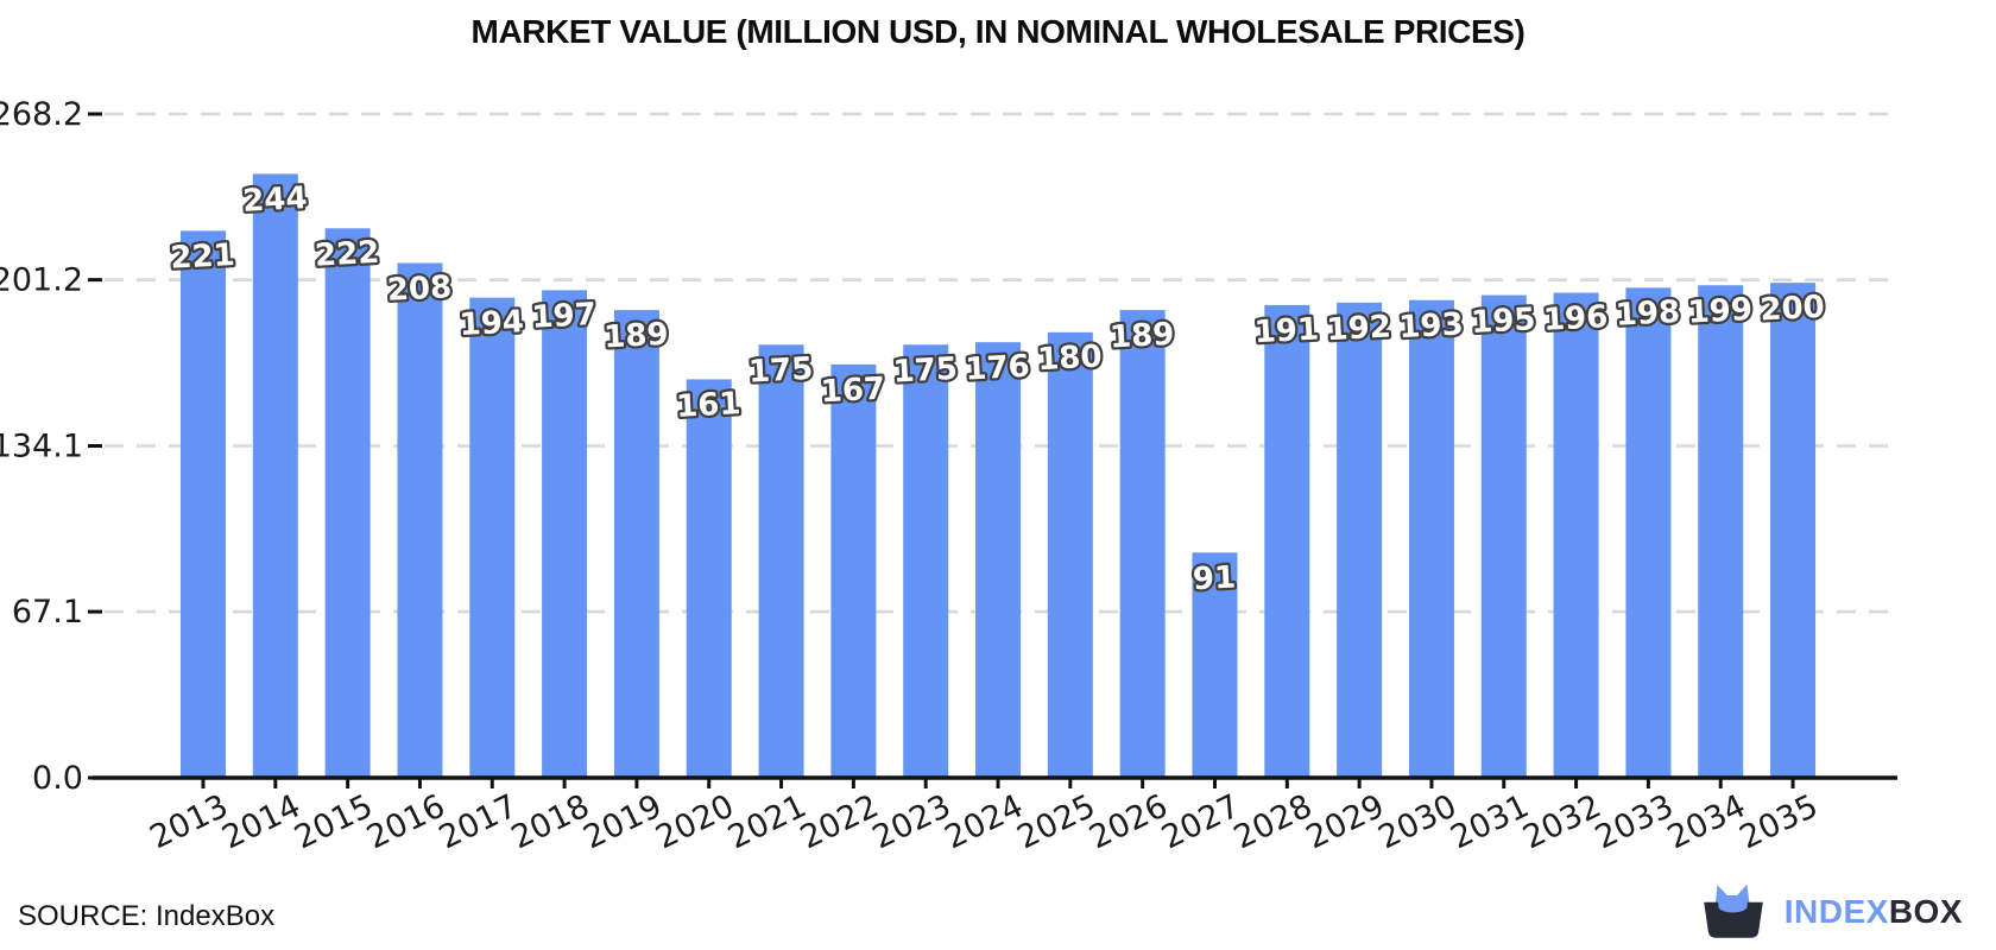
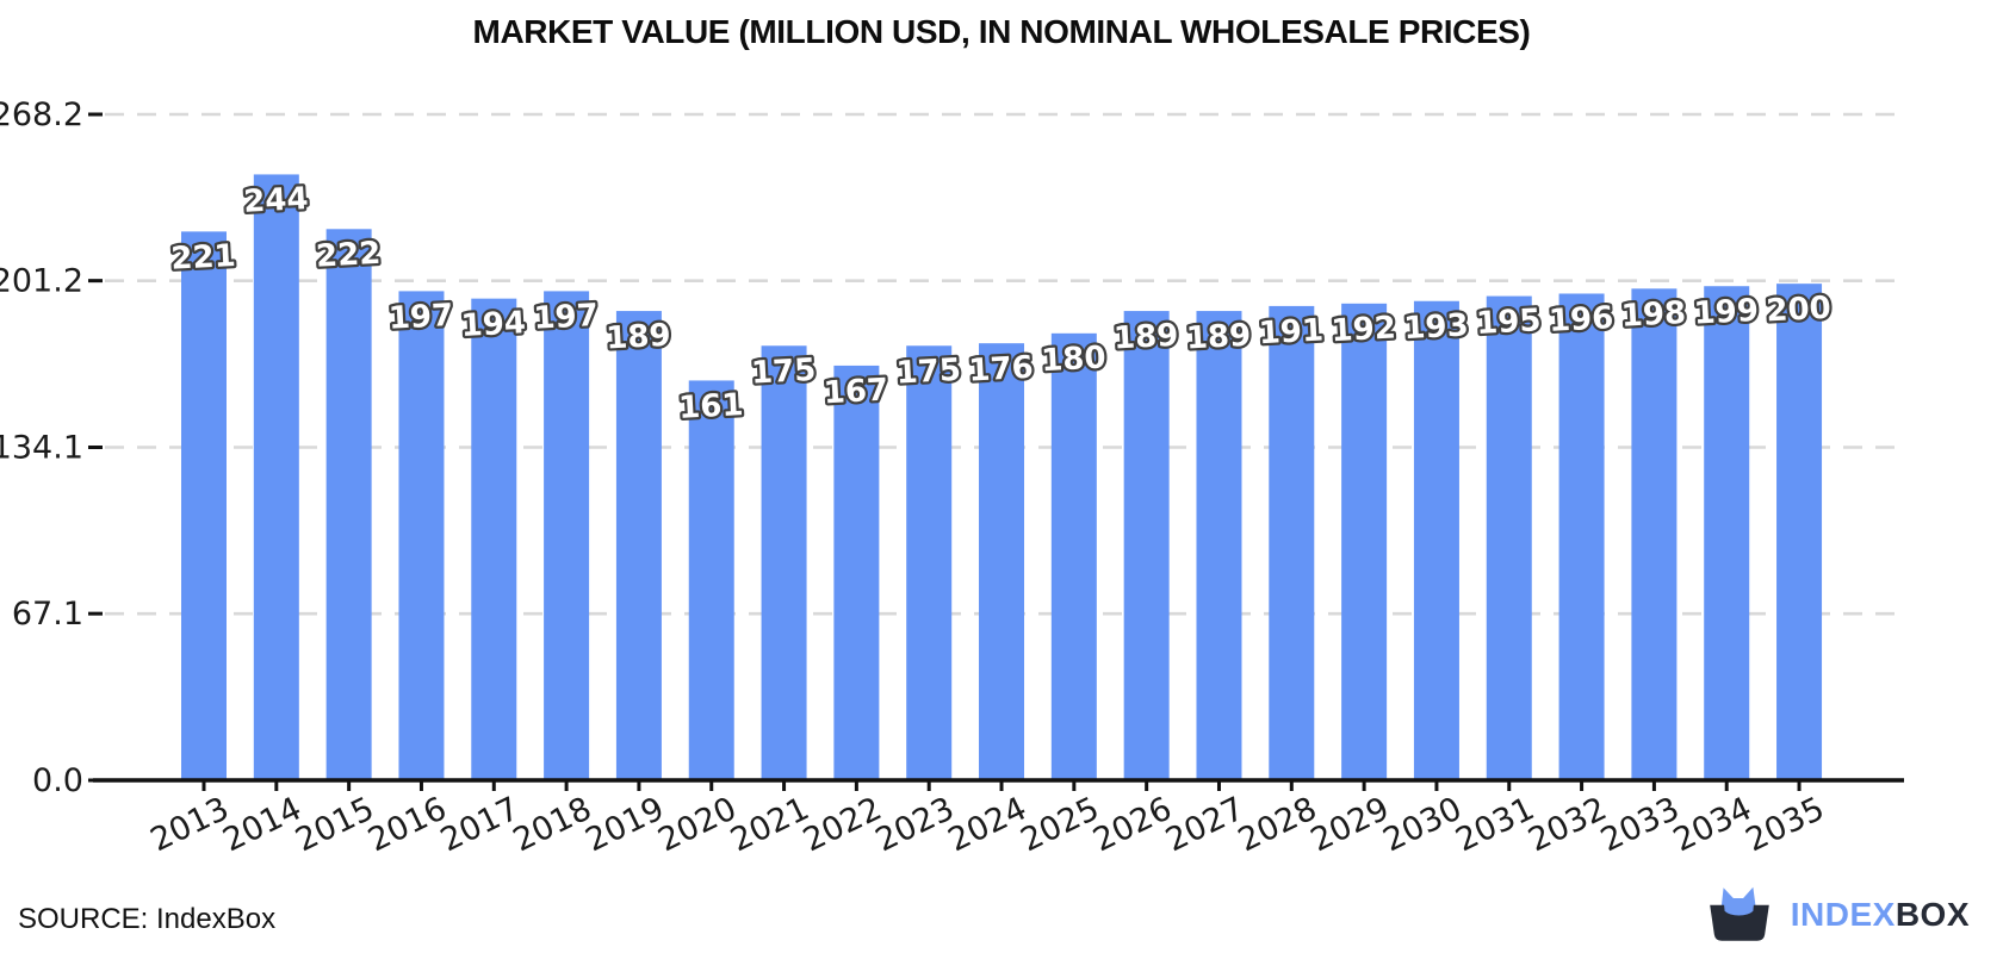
2016: 208 -> 197
2027: 91 -> 189
